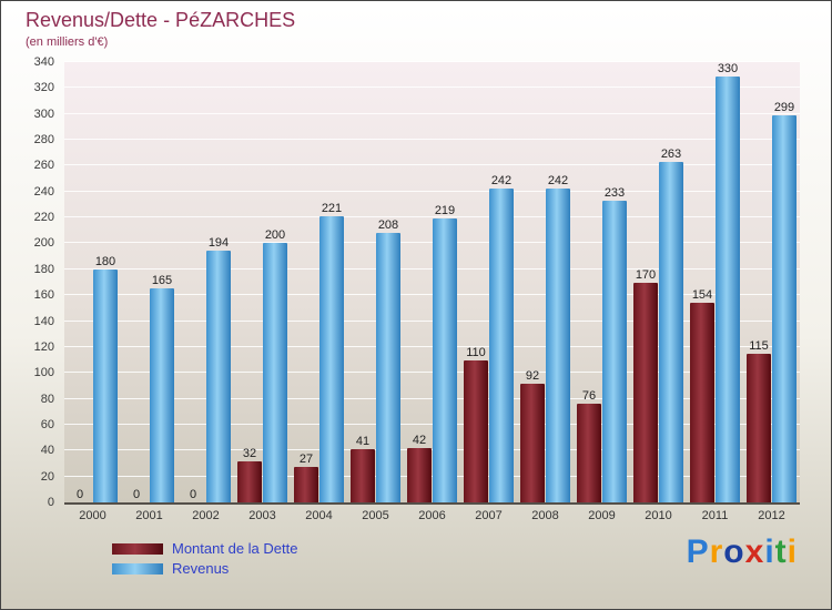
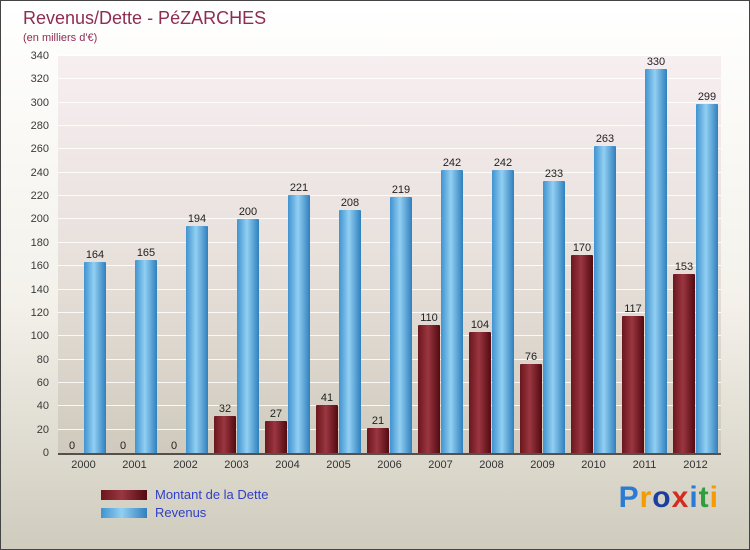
Revenus/2000: 180 -> 164
Montant de la Dette/2006: 42 -> 21
Montant de la Dette/2008: 92 -> 104
Montant de la Dette/2011: 154 -> 117
Montant de la Dette/2012: 115 -> 153
